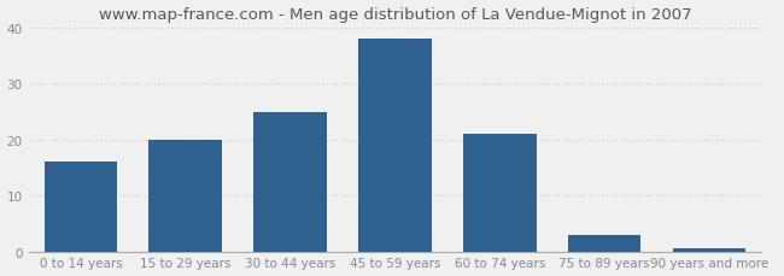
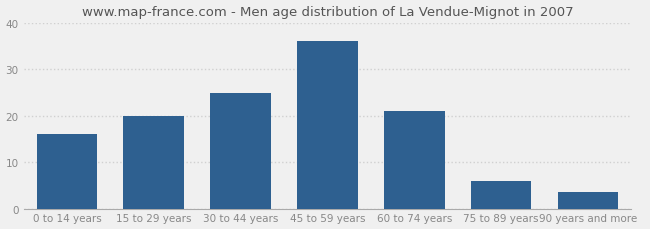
45 to 59 years: 38.0 -> 36.0
75 to 89 years: 3.0 -> 6.0
90 years and more: 0.5 -> 3.5
